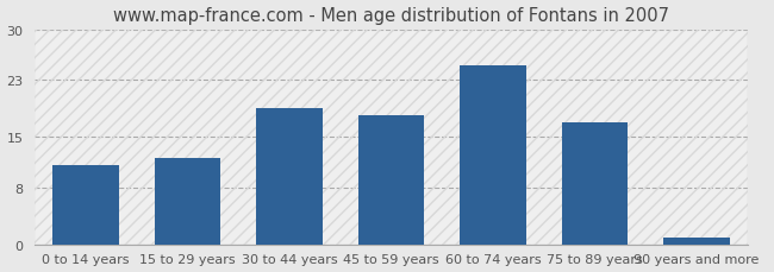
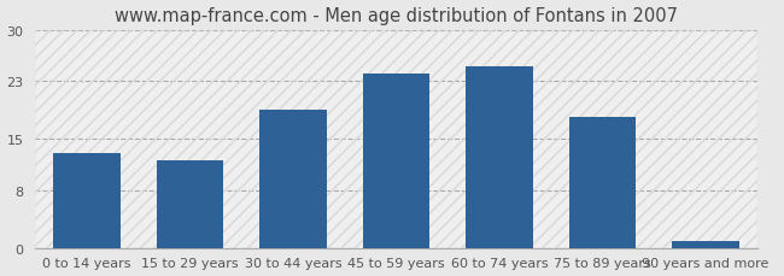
0 to 14 years: 11 -> 13
45 to 59 years: 18 -> 24
75 to 89 years: 17 -> 18
